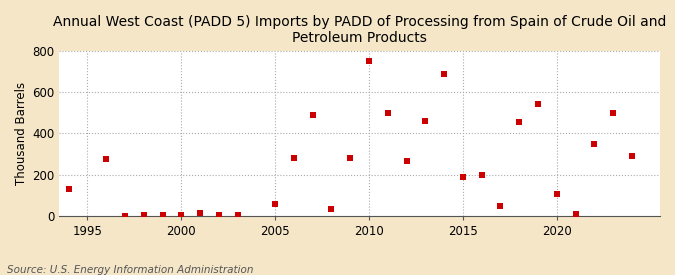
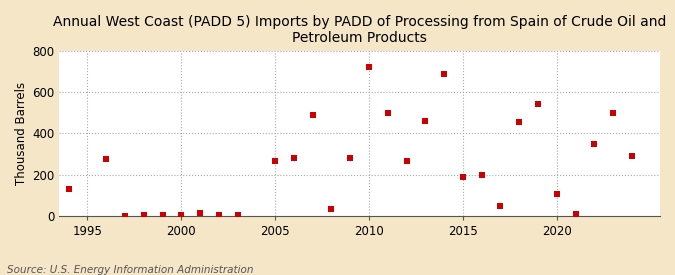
2005: 60 -> 265
2010: 750 -> 720
